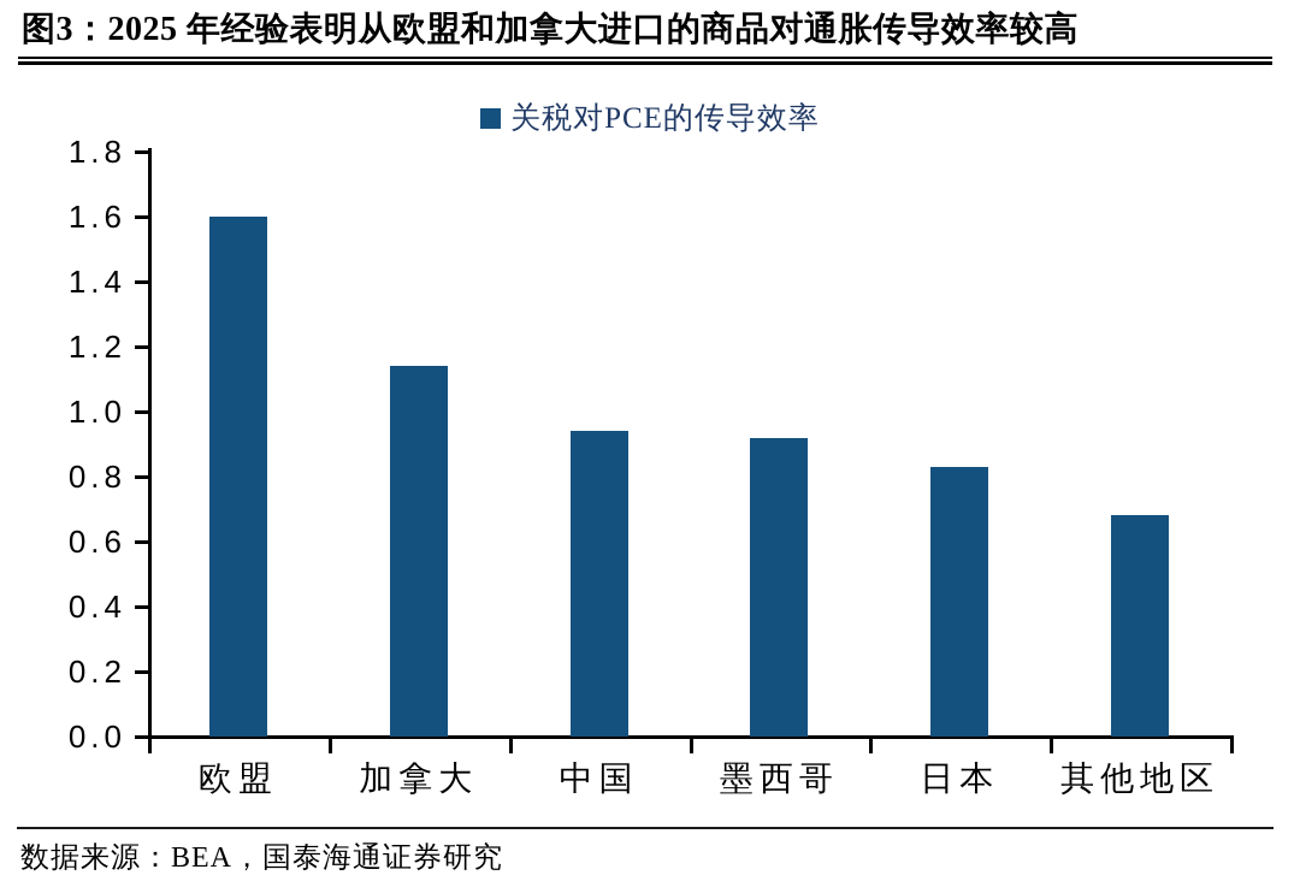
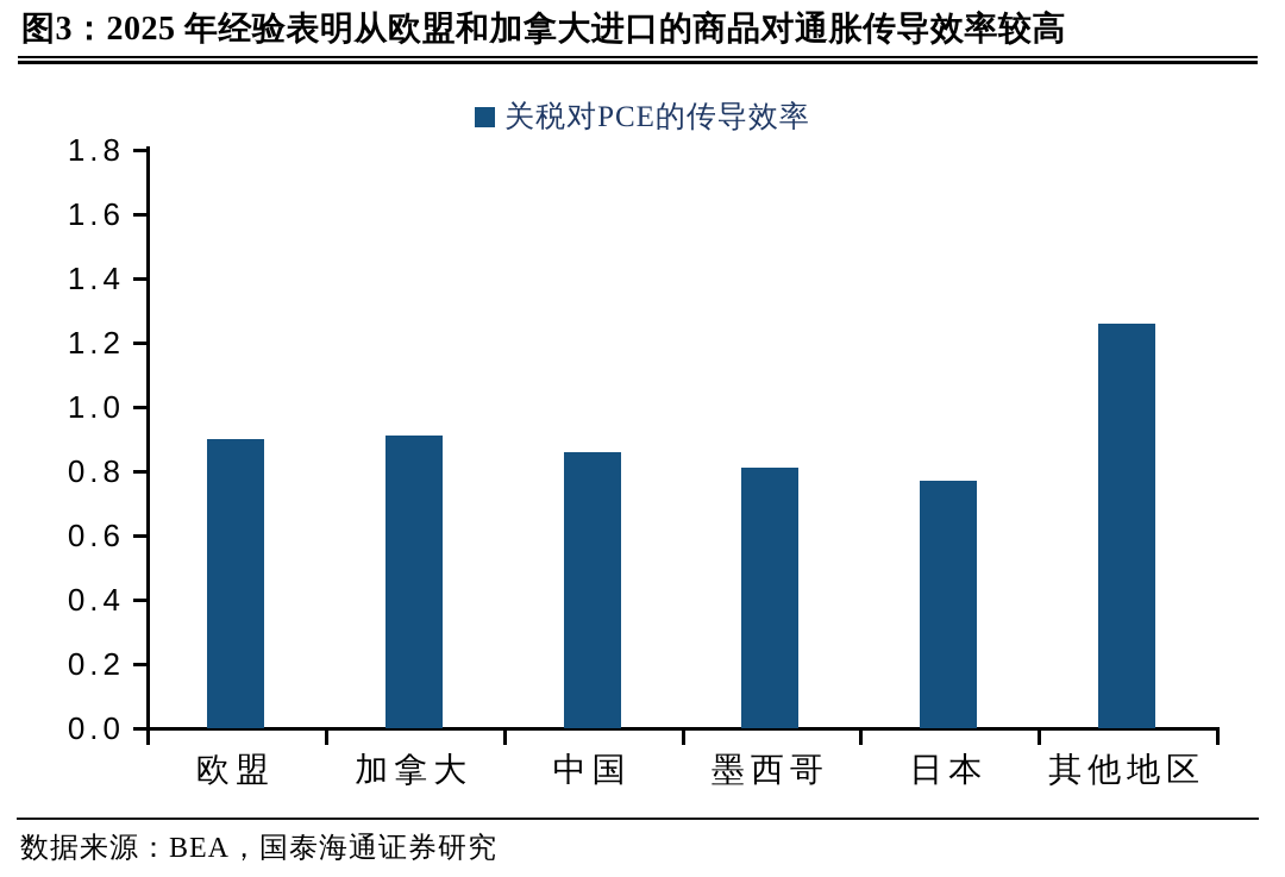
欧盟: 1.60 -> 0.90
加拿大: 1.14 -> 0.91
中国: 0.94 -> 0.86
墨西哥: 0.92 -> 0.81
日本: 0.83 -> 0.77
其他地区: 0.68 -> 1.26
